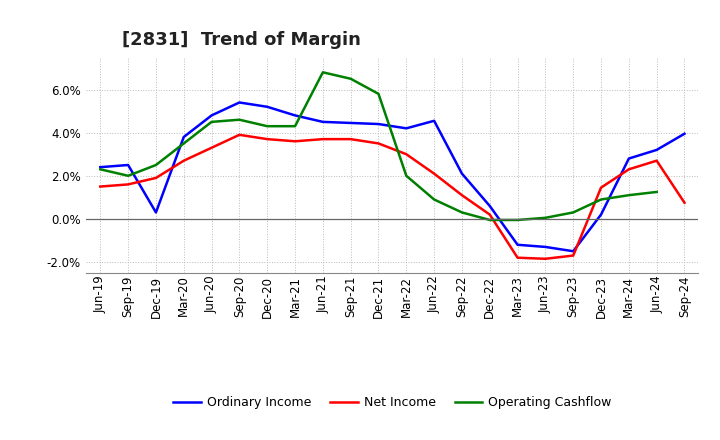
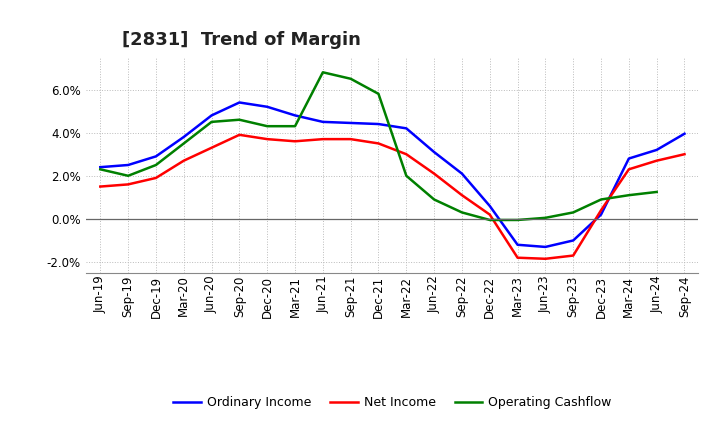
Ordinary Income/Dec-19: 0.30% -> 2.90%
Ordinary Income/Jun-22: 4.55% -> 3.10%
Ordinary Income/Sep-23: -1.50% -> -1.00%
Net Income/Dec-23: 1.45% -> 0.40%
Net Income/Sep-24: 0.75% -> 3.00%
